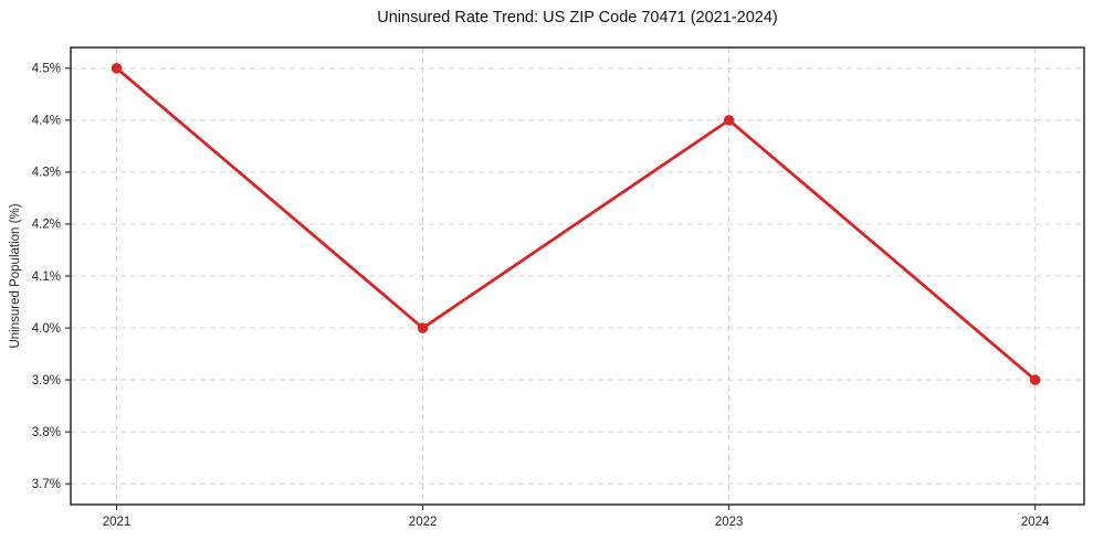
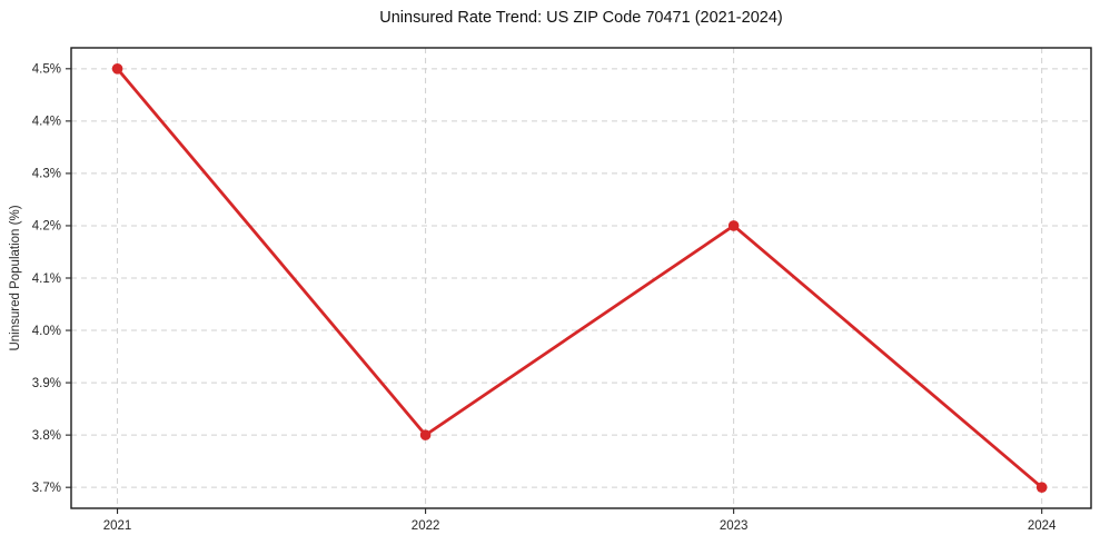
2022: 4.0% -> 3.8%
2023: 4.4% -> 4.2%
2024: 3.9% -> 3.7%
